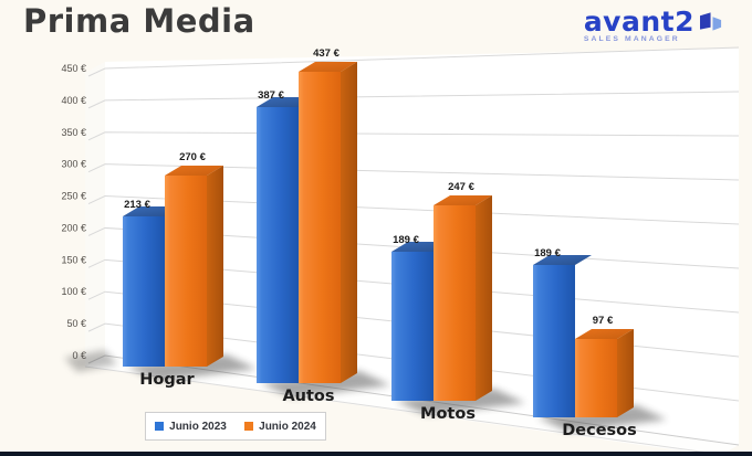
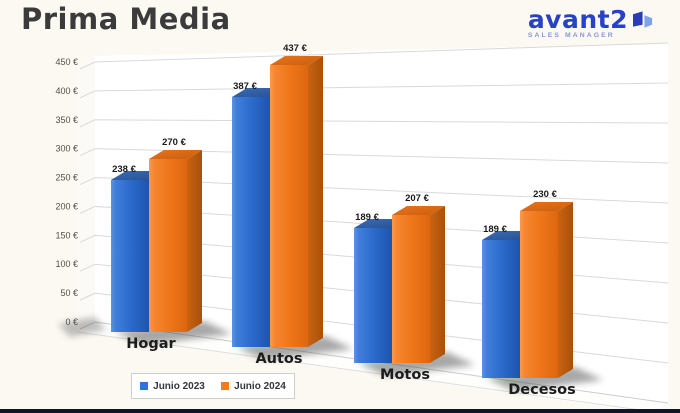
Junio 2023/Hogar: 213 -> 238
Junio 2024/Motos: 247 -> 207
Junio 2024/Decesos: 97 -> 230
